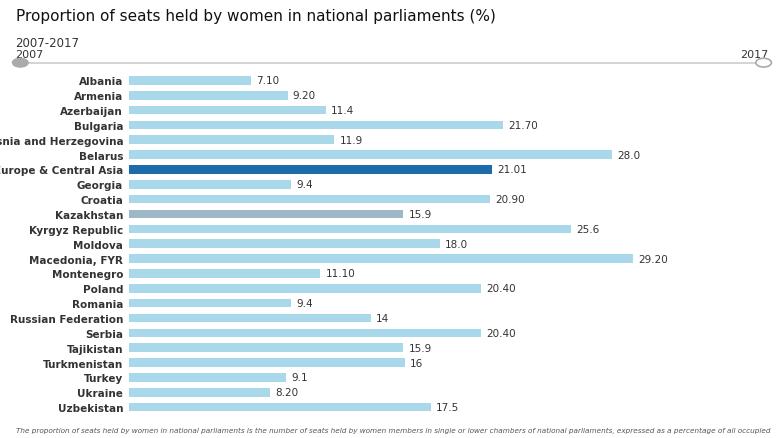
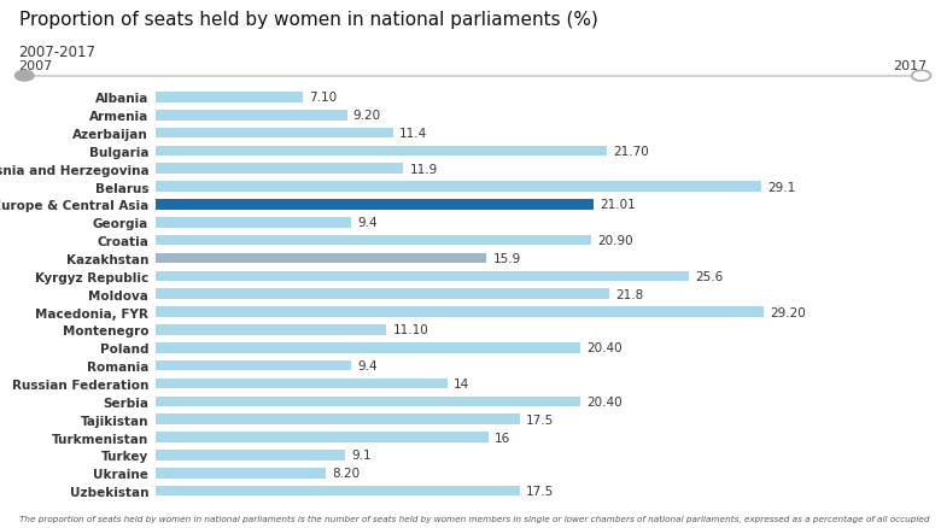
Belarus: 28.0 -> 29.1
Moldova: 18.0 -> 21.8
Tajikistan: 15.9 -> 17.5
